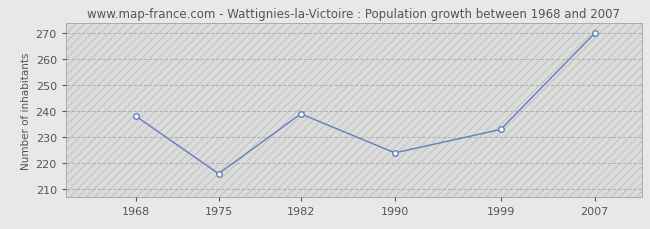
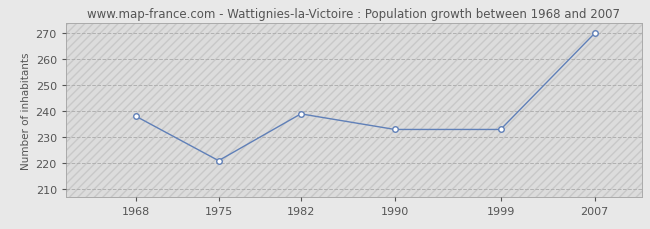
1975: 216 -> 221
1990: 224 -> 233
